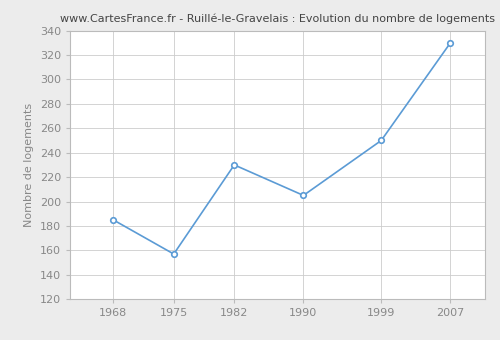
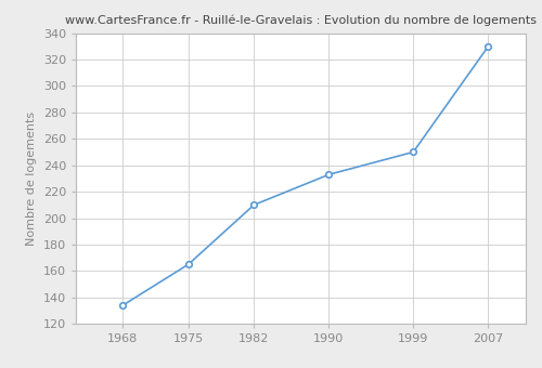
1968: 185 -> 134
1975: 157 -> 165
1982: 230 -> 210
1990: 205 -> 233
